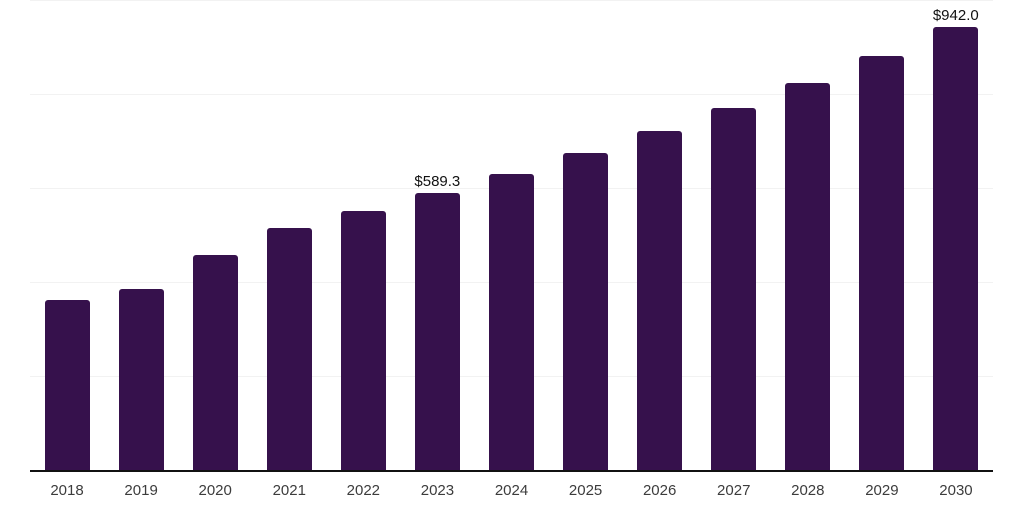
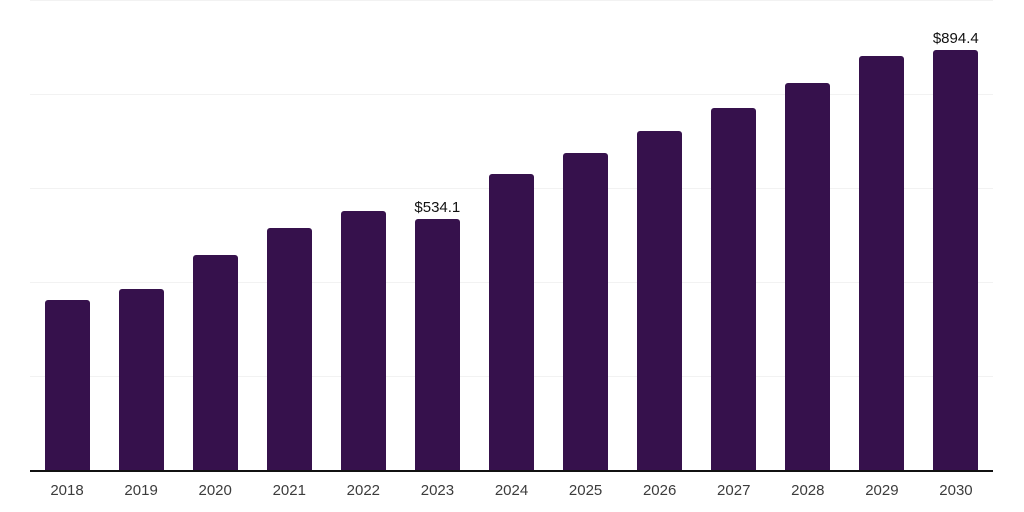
2023: $589.3 -> $534.1
2030: $942.0 -> $894.4
